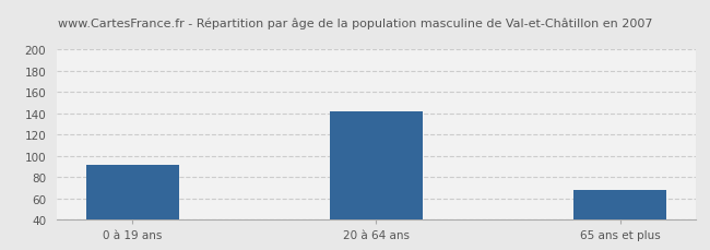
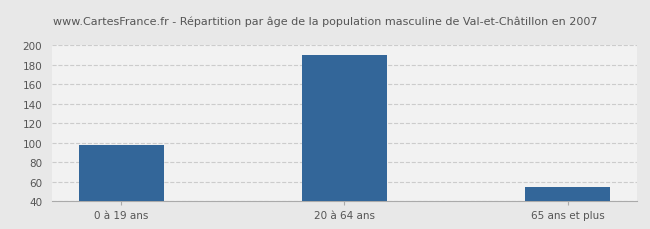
0 à 19 ans: 92 -> 98
20 à 64 ans: 142 -> 190
65 ans et plus: 68 -> 55
